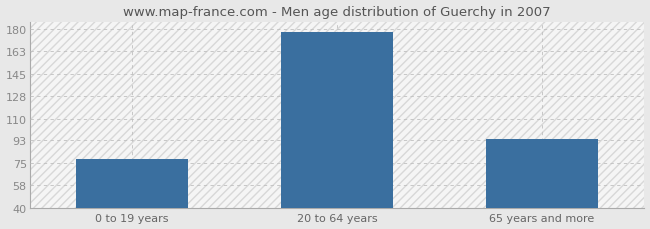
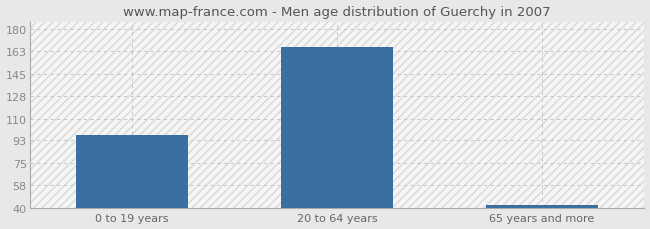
0 to 19 years: 78 -> 97
20 to 64 years: 178 -> 166
65 years and more: 94 -> 42
